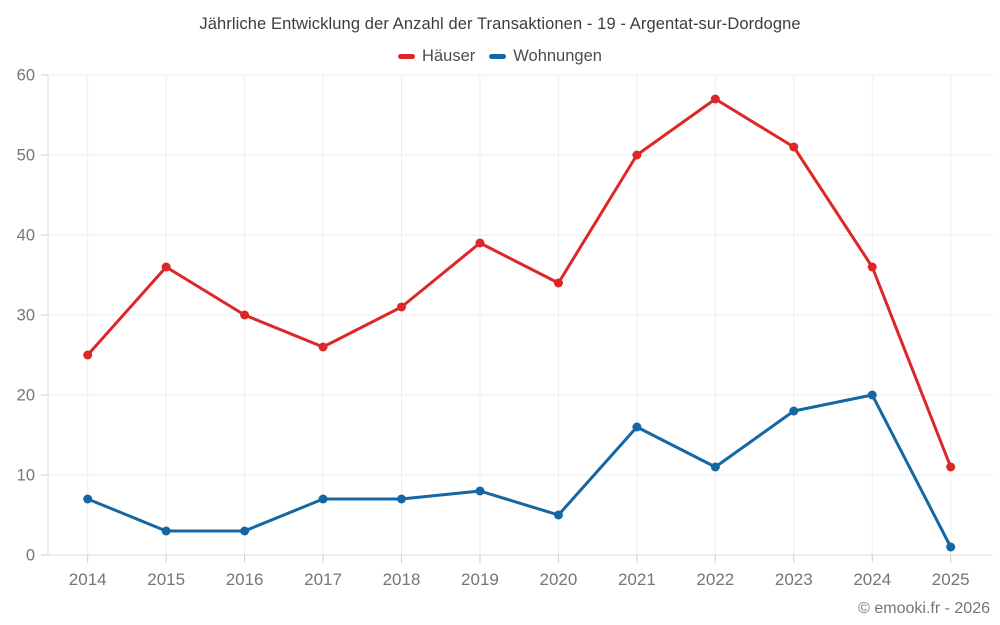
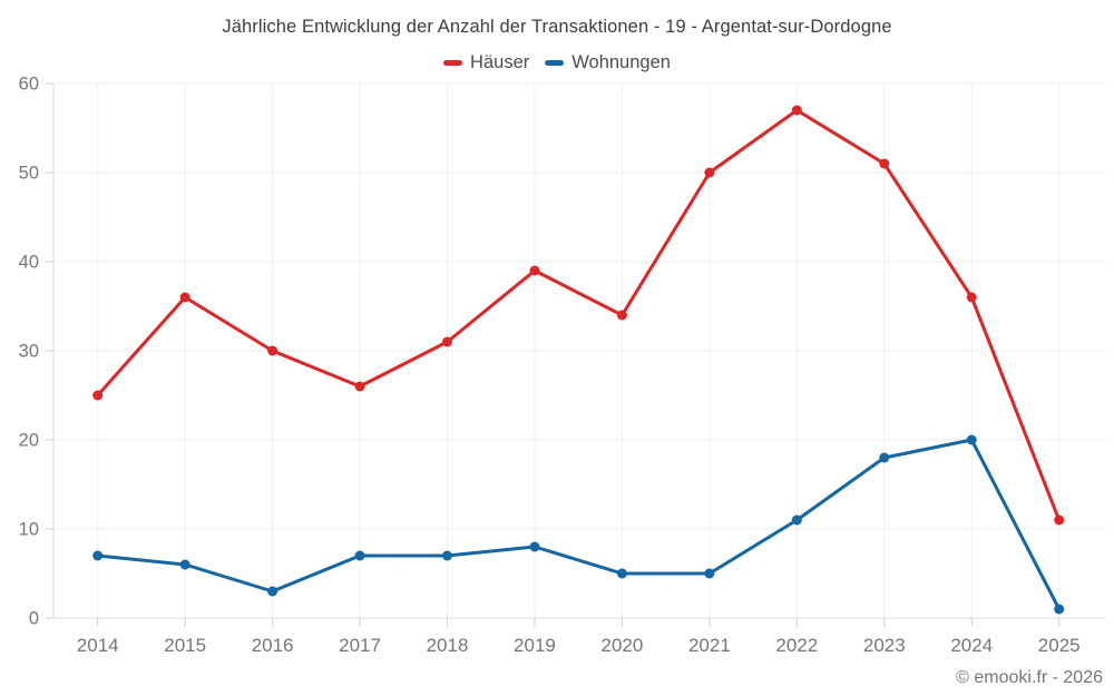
Wohnungen/2015: 3 -> 6
Wohnungen/2021: 16 -> 5
